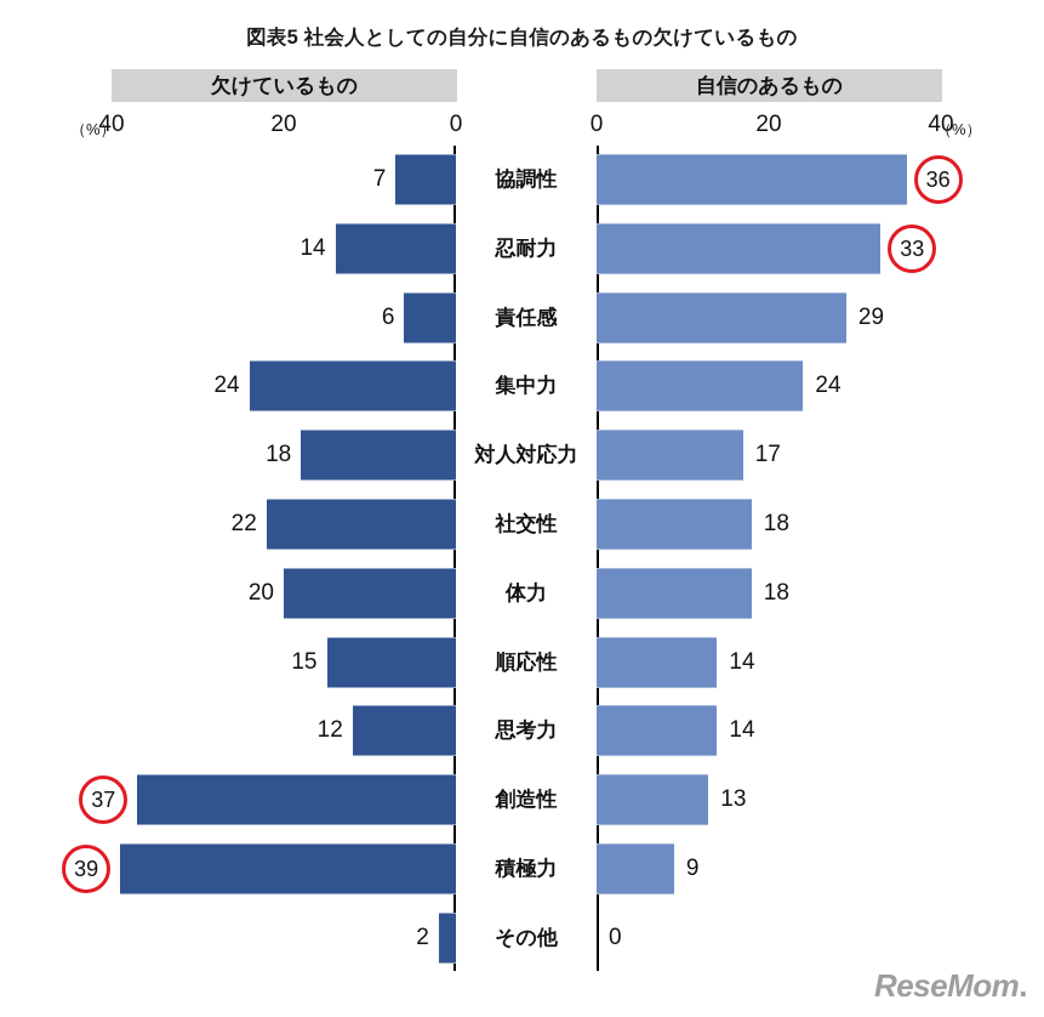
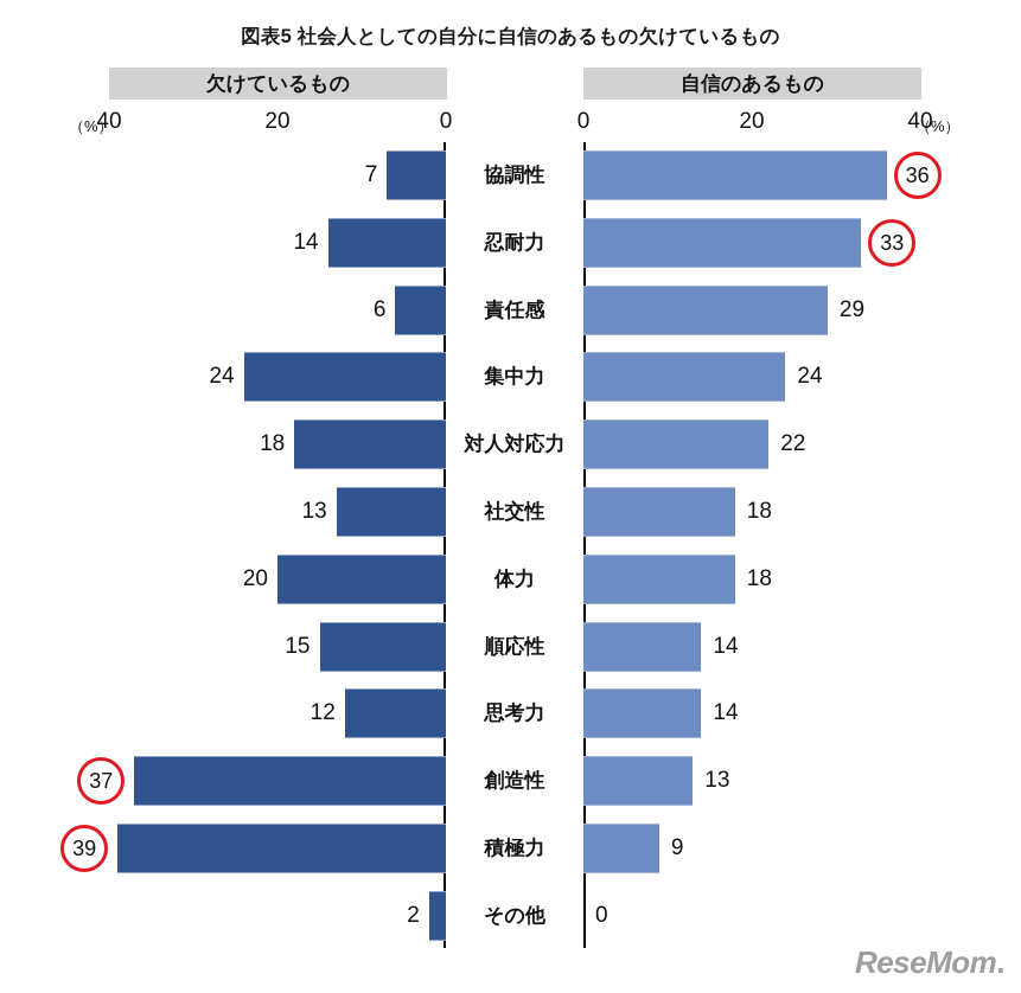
自信のあるもの/対人対応力: 17 -> 22
欠けているもの/社交性: 22 -> 13
